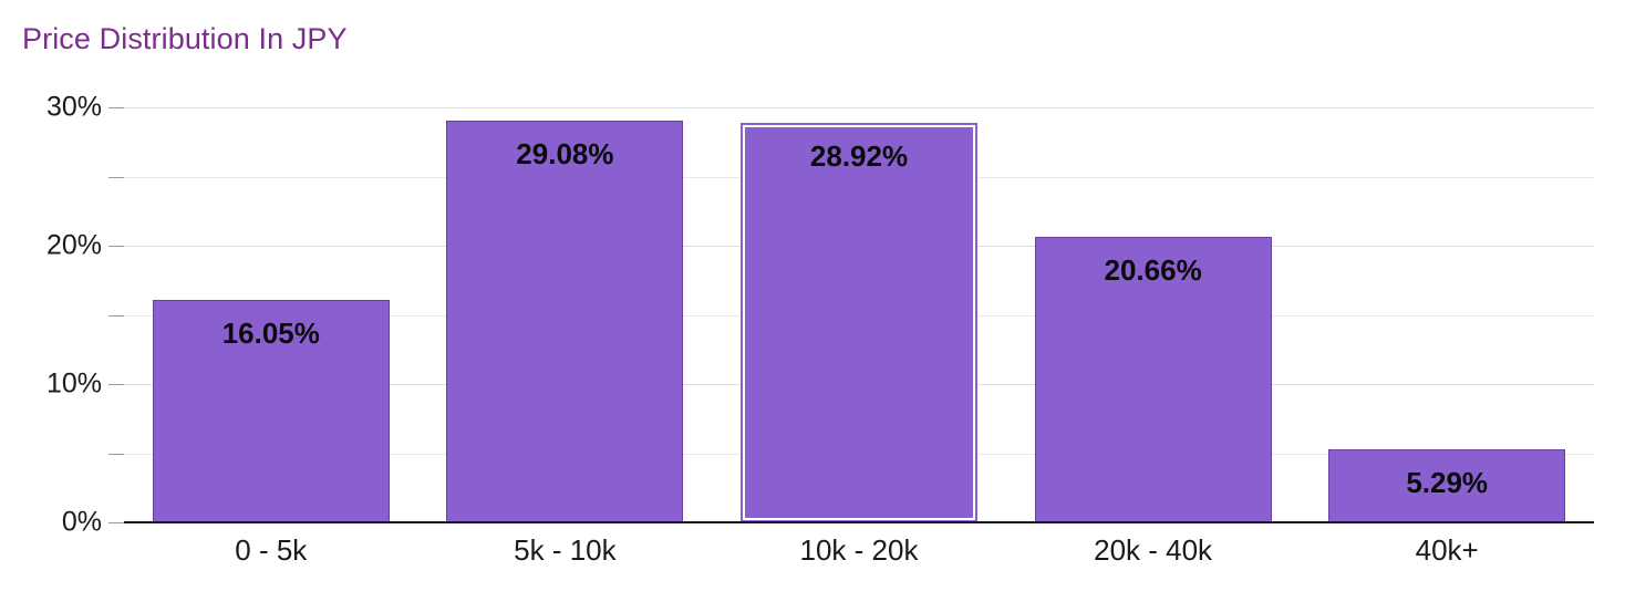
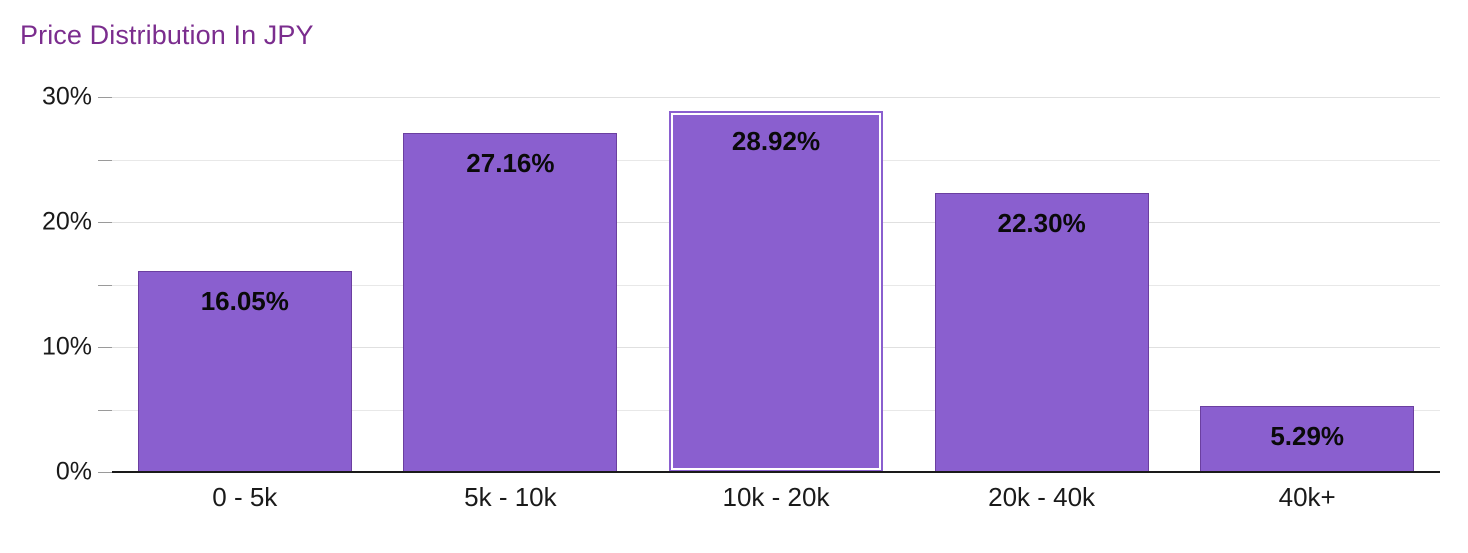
5k - 10k: 29.08% -> 27.16%
20k - 40k: 20.66% -> 22.30%
